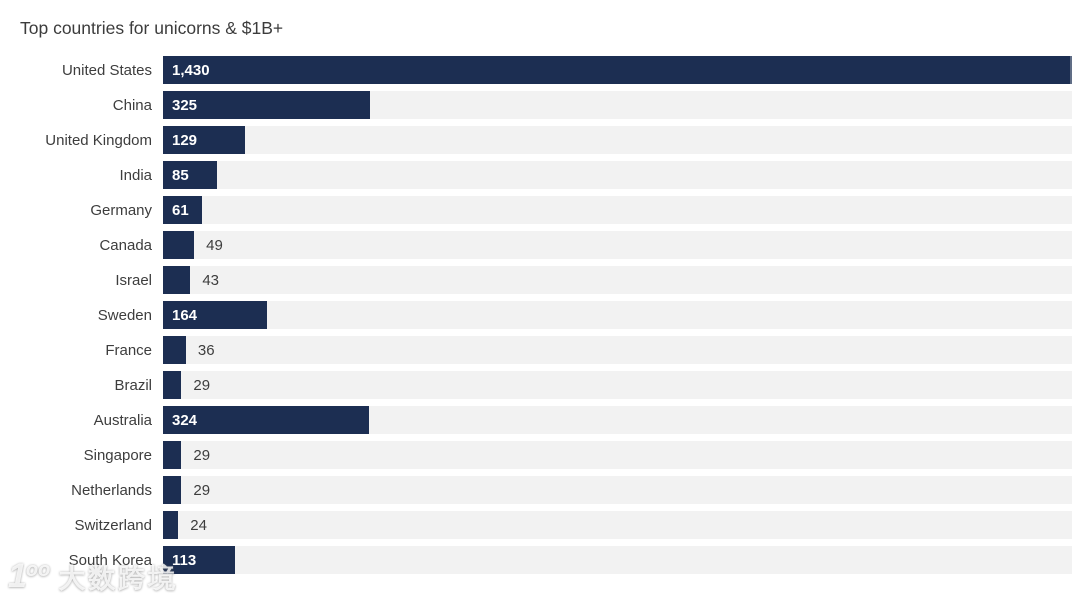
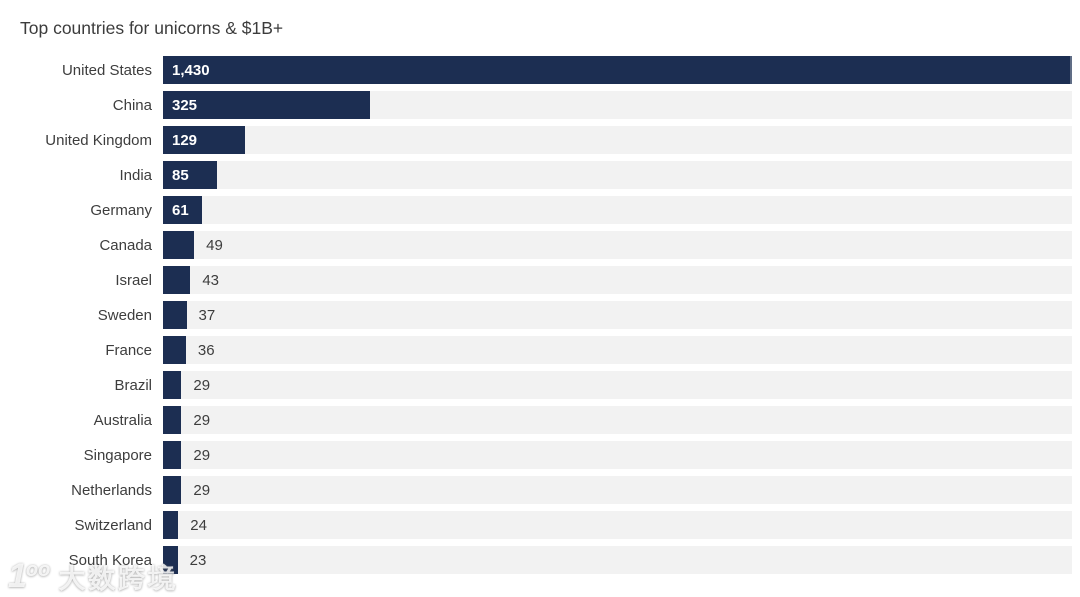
Sweden: 164 -> 37
Australia: 324 -> 29
South Korea: 113 -> 23
